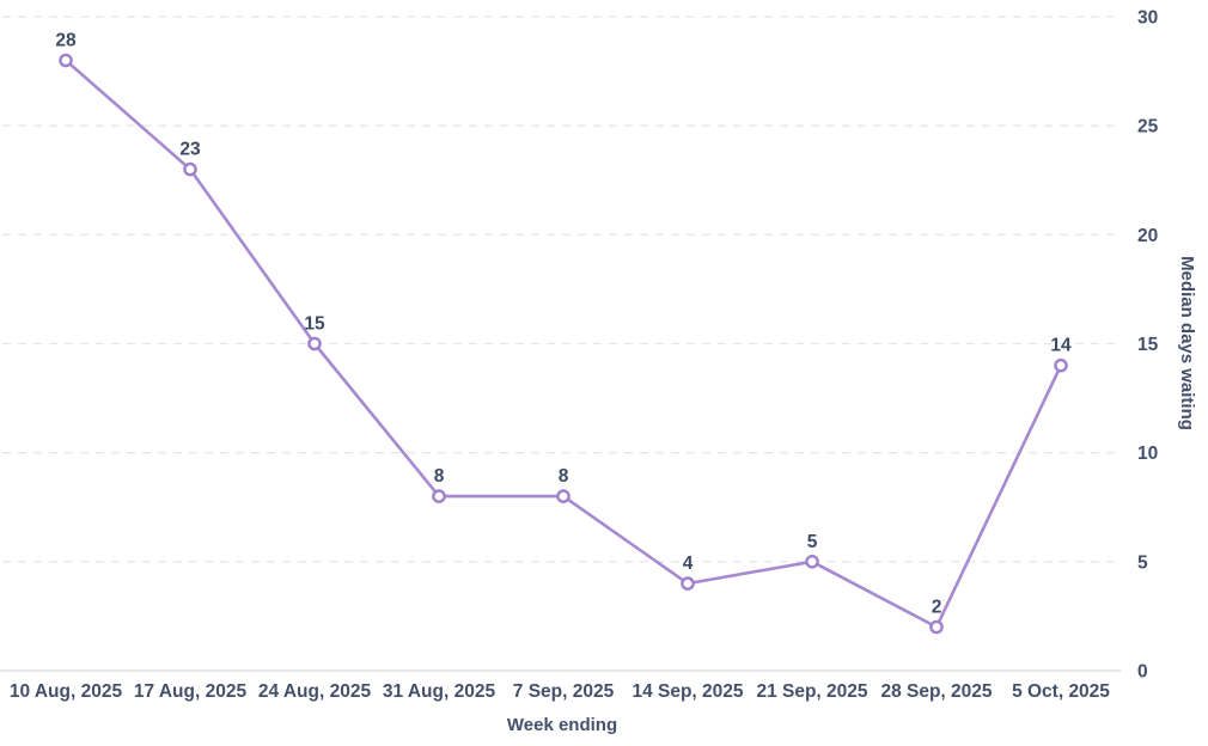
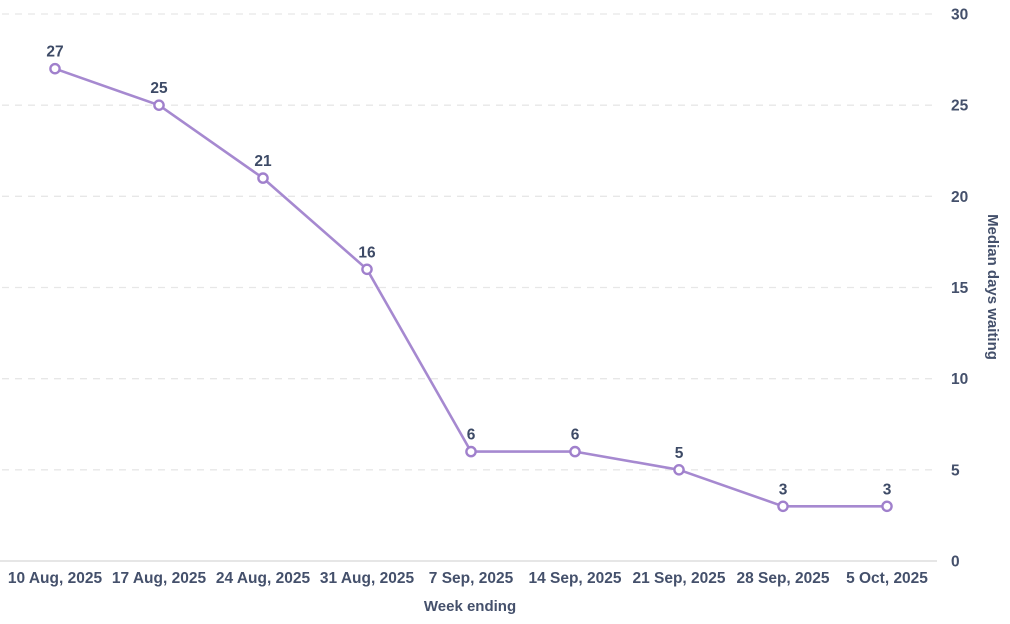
10 Aug, 2025: 28 -> 27
17 Aug, 2025: 23 -> 25
24 Aug, 2025: 15 -> 21
31 Aug, 2025: 8 -> 16
7 Sep, 2025: 8 -> 6
14 Sep, 2025: 4 -> 6
28 Sep, 2025: 2 -> 3
5 Oct, 2025: 14 -> 3
